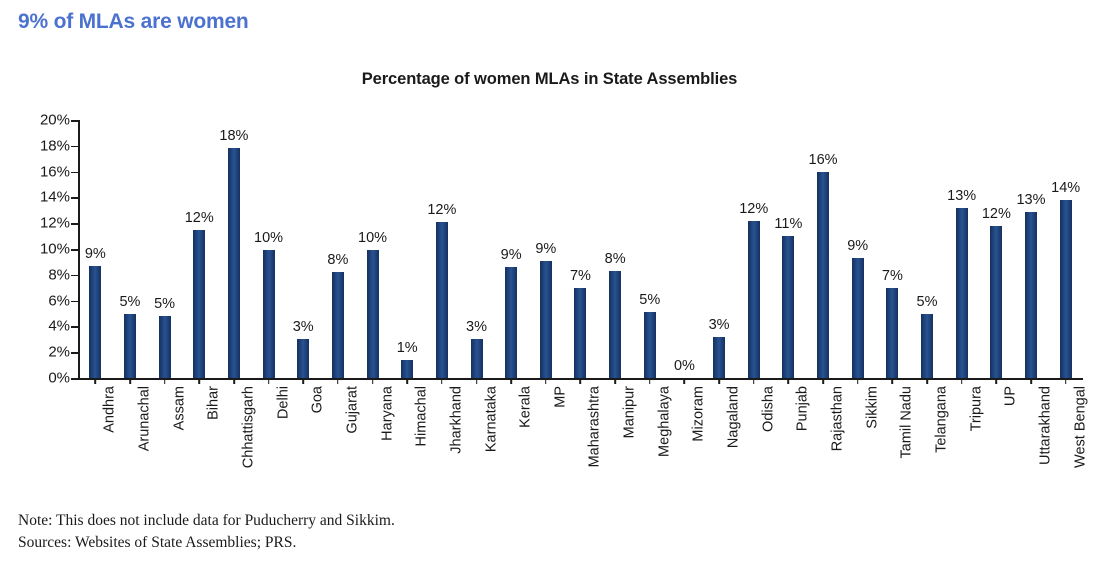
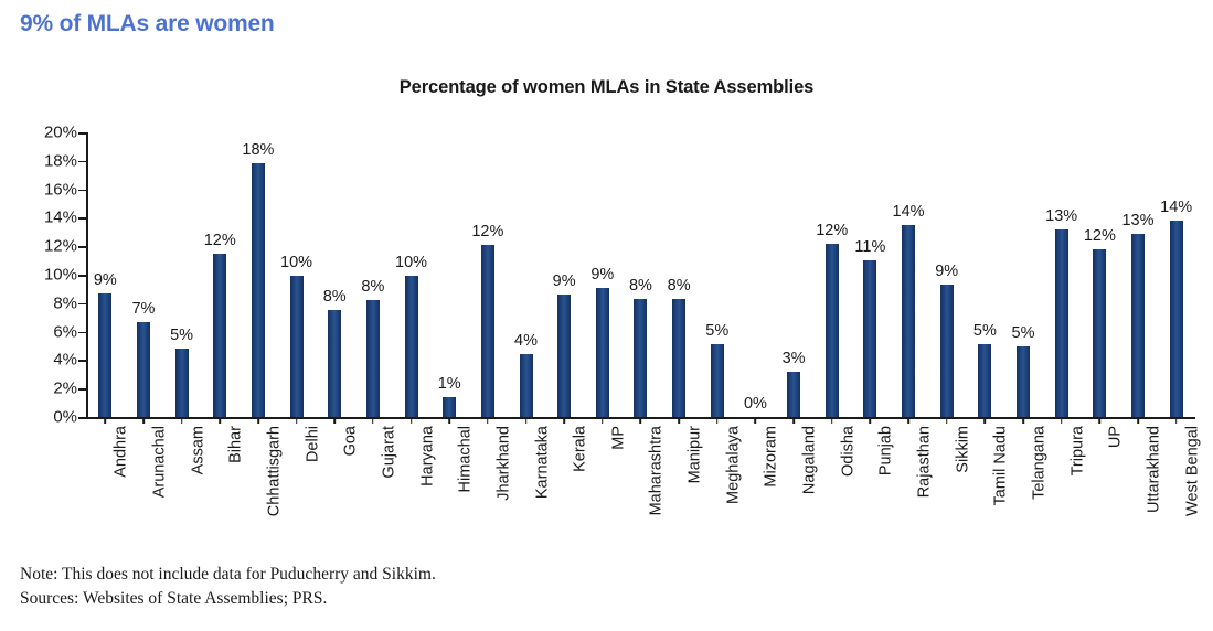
Arunachal: 5% -> 7%
Goa: 3% -> 8%
Karnataka: 3% -> 4%
Maharashtra: 7% -> 8%
Rajasthan: 16% -> 14%
Tamil Nadu: 7% -> 5%
